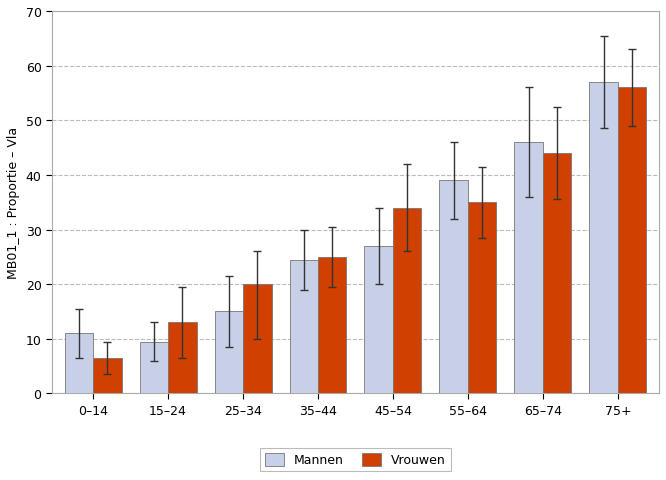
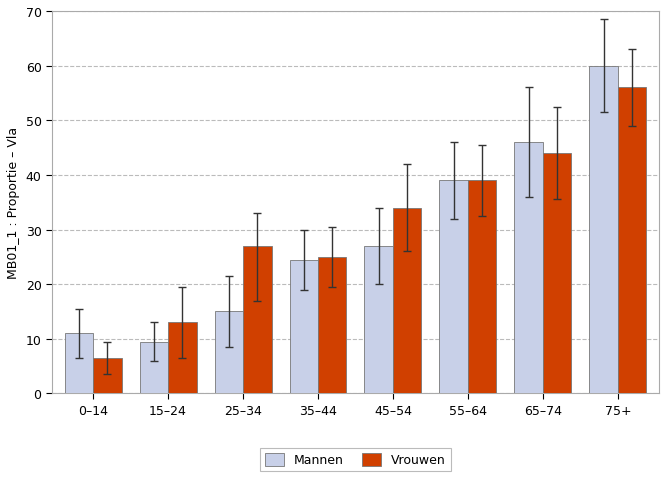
Vrouwen/25–34: 20.0 -> 27.0
Vrouwen/55–64: 35.0 -> 39.0
Mannen/75+: 57.0 -> 60.0
